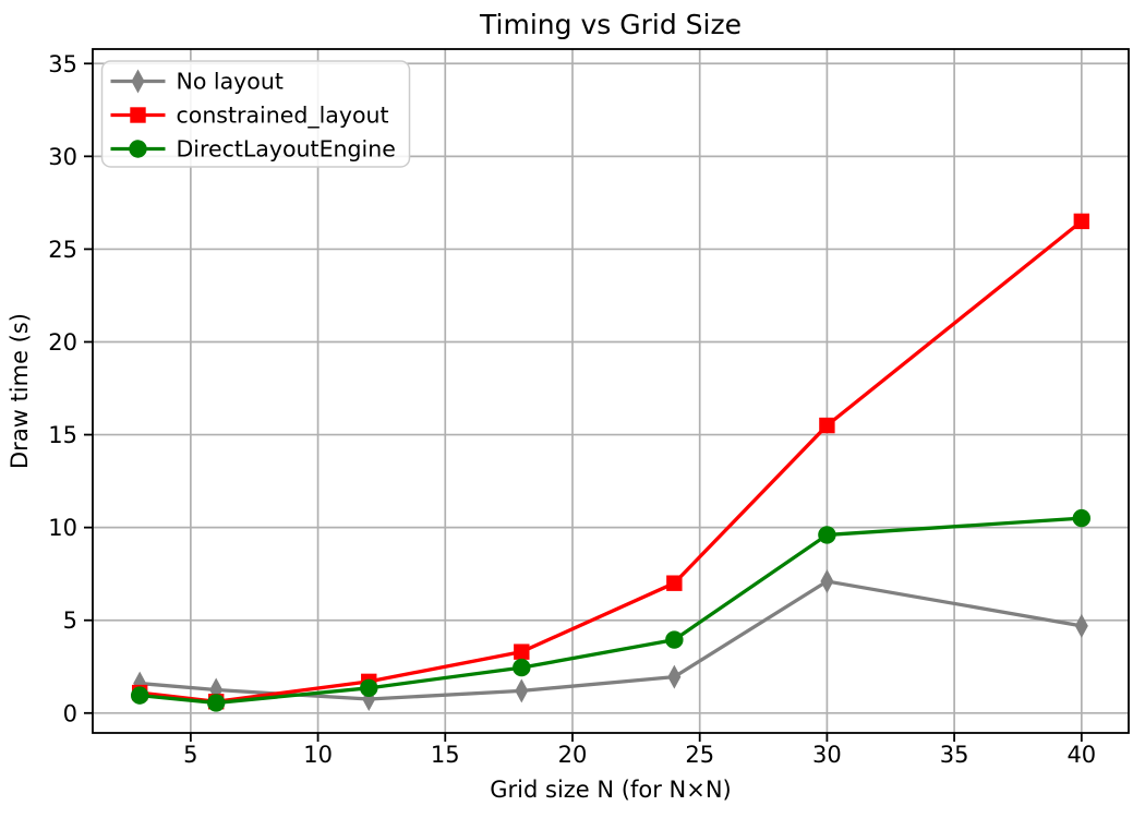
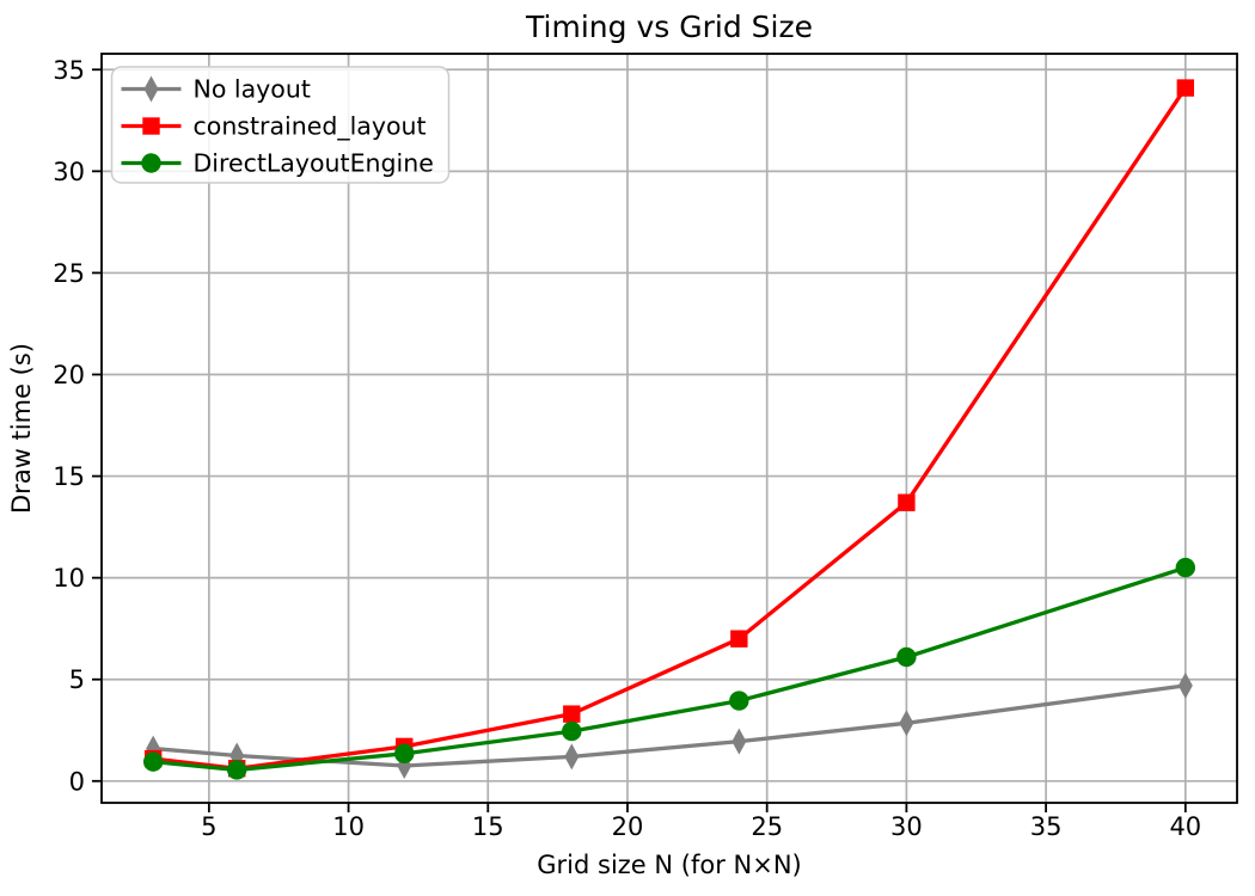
No layout/30: 7.1 -> 2.9
constrained_layout/30: 15.5 -> 13.7
DirectLayoutEngine/30: 9.6 -> 6.1
constrained_layout/40: 26.5 -> 34.1
